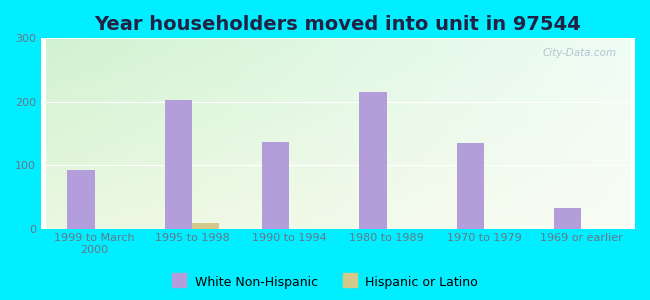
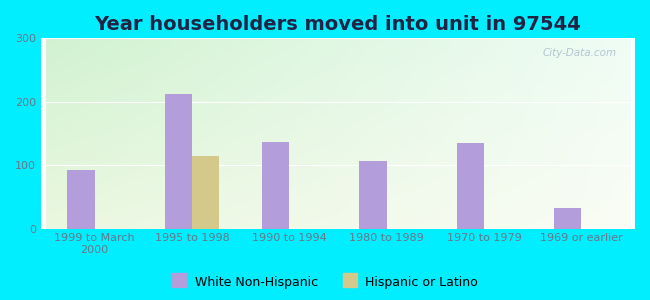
White Non-Hispanic/1995 to 1998: 202 -> 212
Hispanic or Latino/1995 to 1998: 8 -> 114
White Non-Hispanic/1980 to 1989: 215 -> 106
